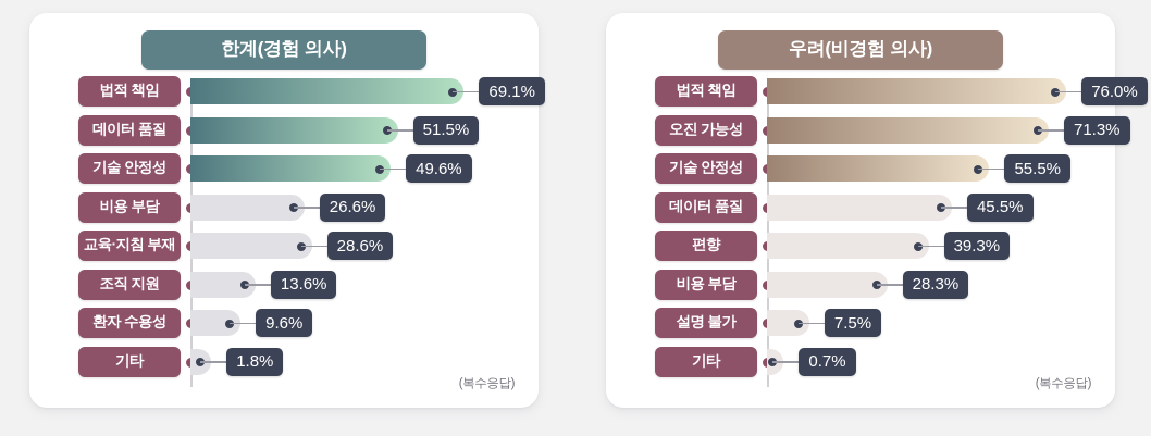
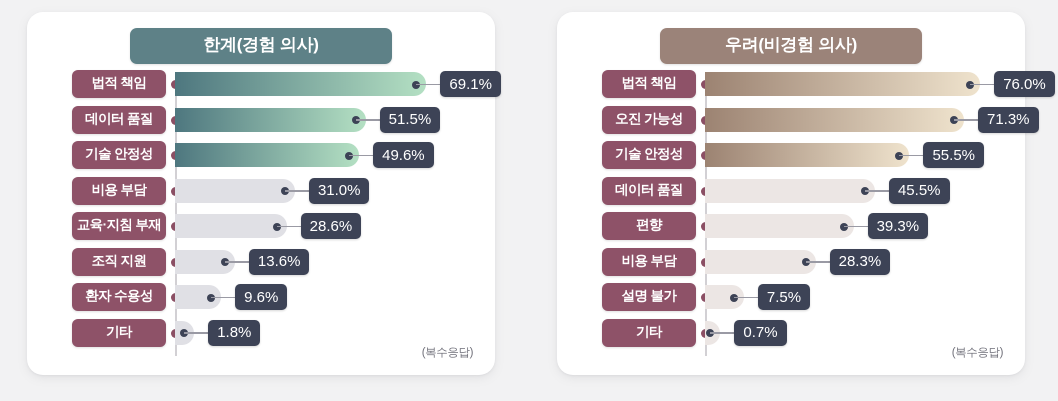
한계(경험 의사)/비용 부담: 26.6% -> 31.0%
